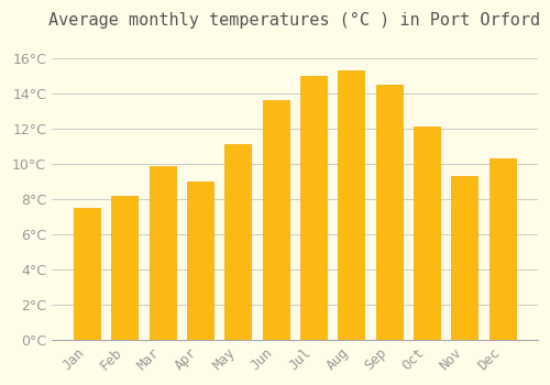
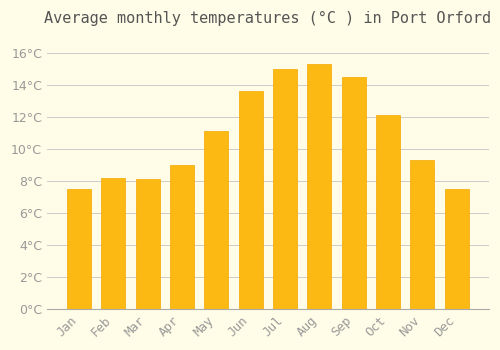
Mar: 9.9°C -> 8.1°C
Dec: 10.3°C -> 7.5°C
